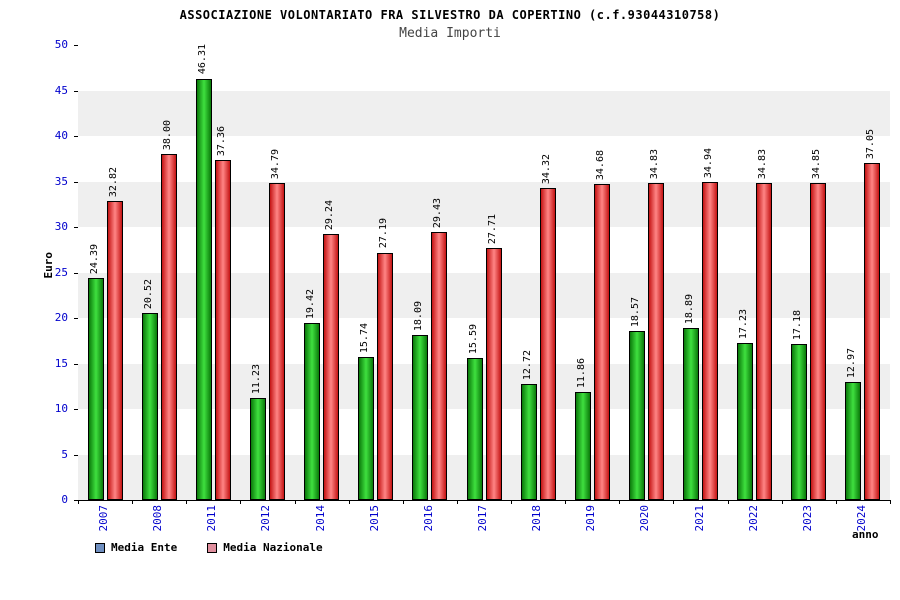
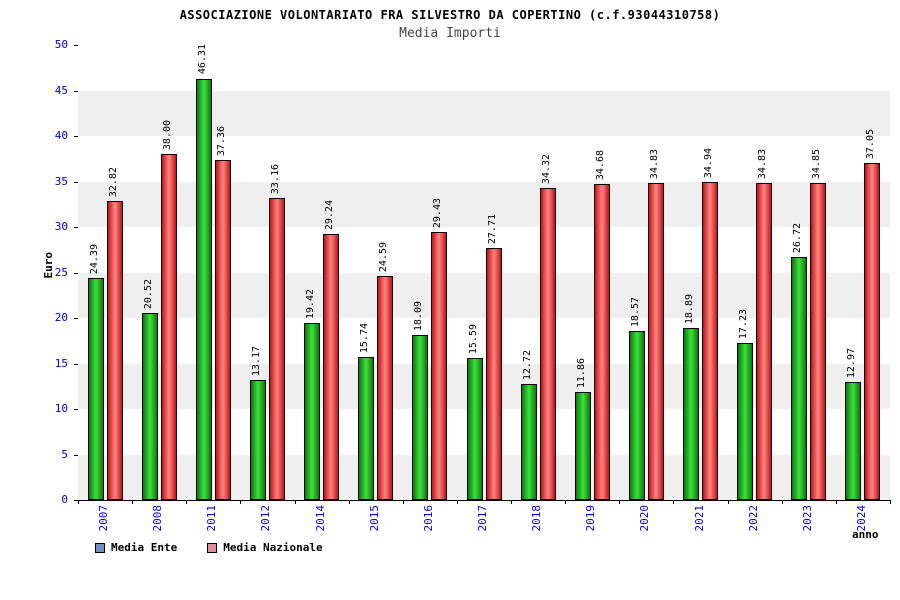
Media Ente/2012: 11.23 -> 13.17
Media Nazionale/2012: 34.79 -> 33.16
Media Nazionale/2015: 27.19 -> 24.59
Media Ente/2023: 17.18 -> 26.72
